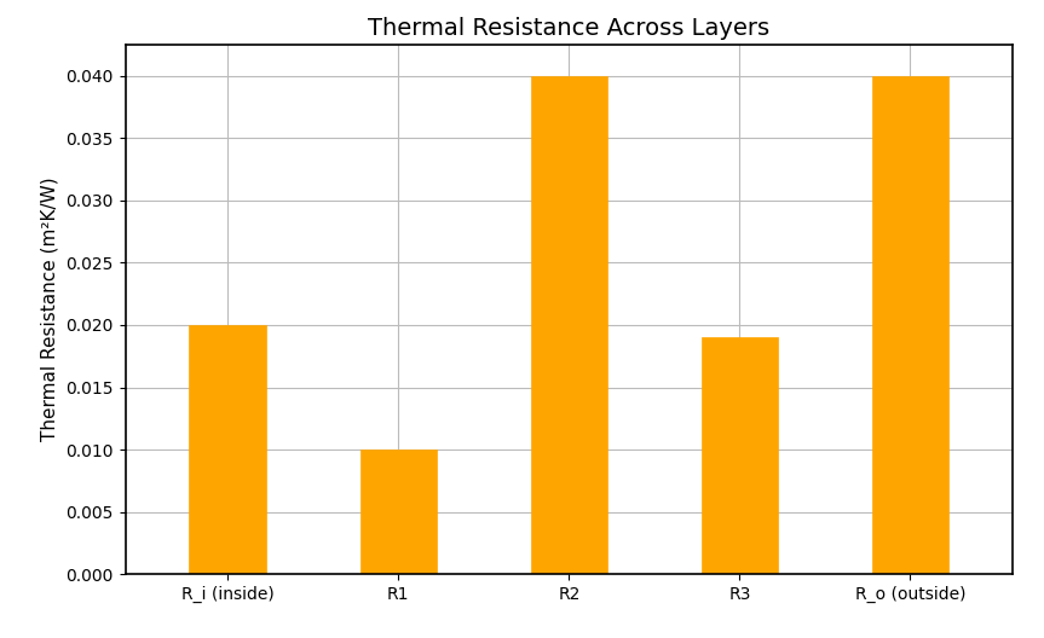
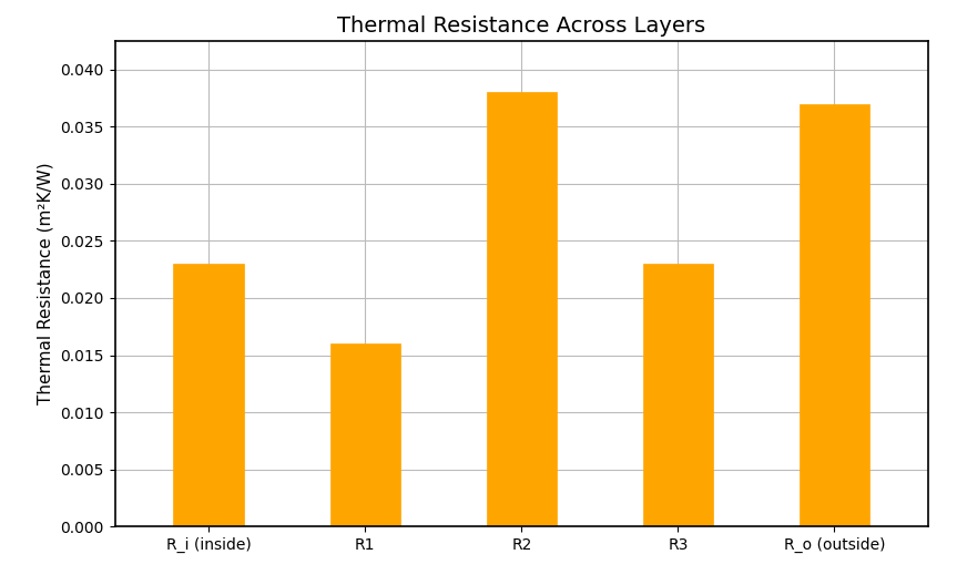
R_i (inside): 0.020 -> 0.023
R1: 0.010 -> 0.016
R2: 0.040 -> 0.038
R3: 0.019 -> 0.023
R_o (outside): 0.040 -> 0.037
